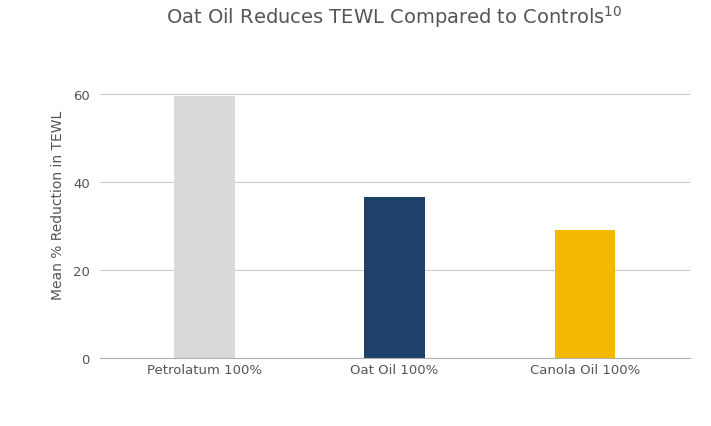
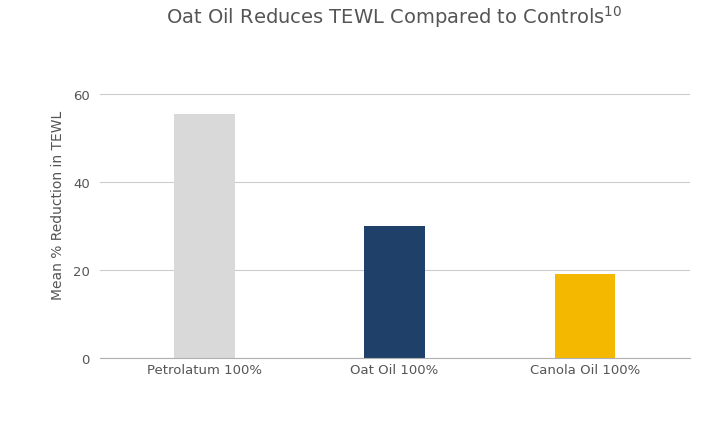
Petrolatum 100%: 59.5 -> 55.5
Oat Oil 100%: 36.5 -> 30.0
Canola Oil 100%: 29.0 -> 19.0
